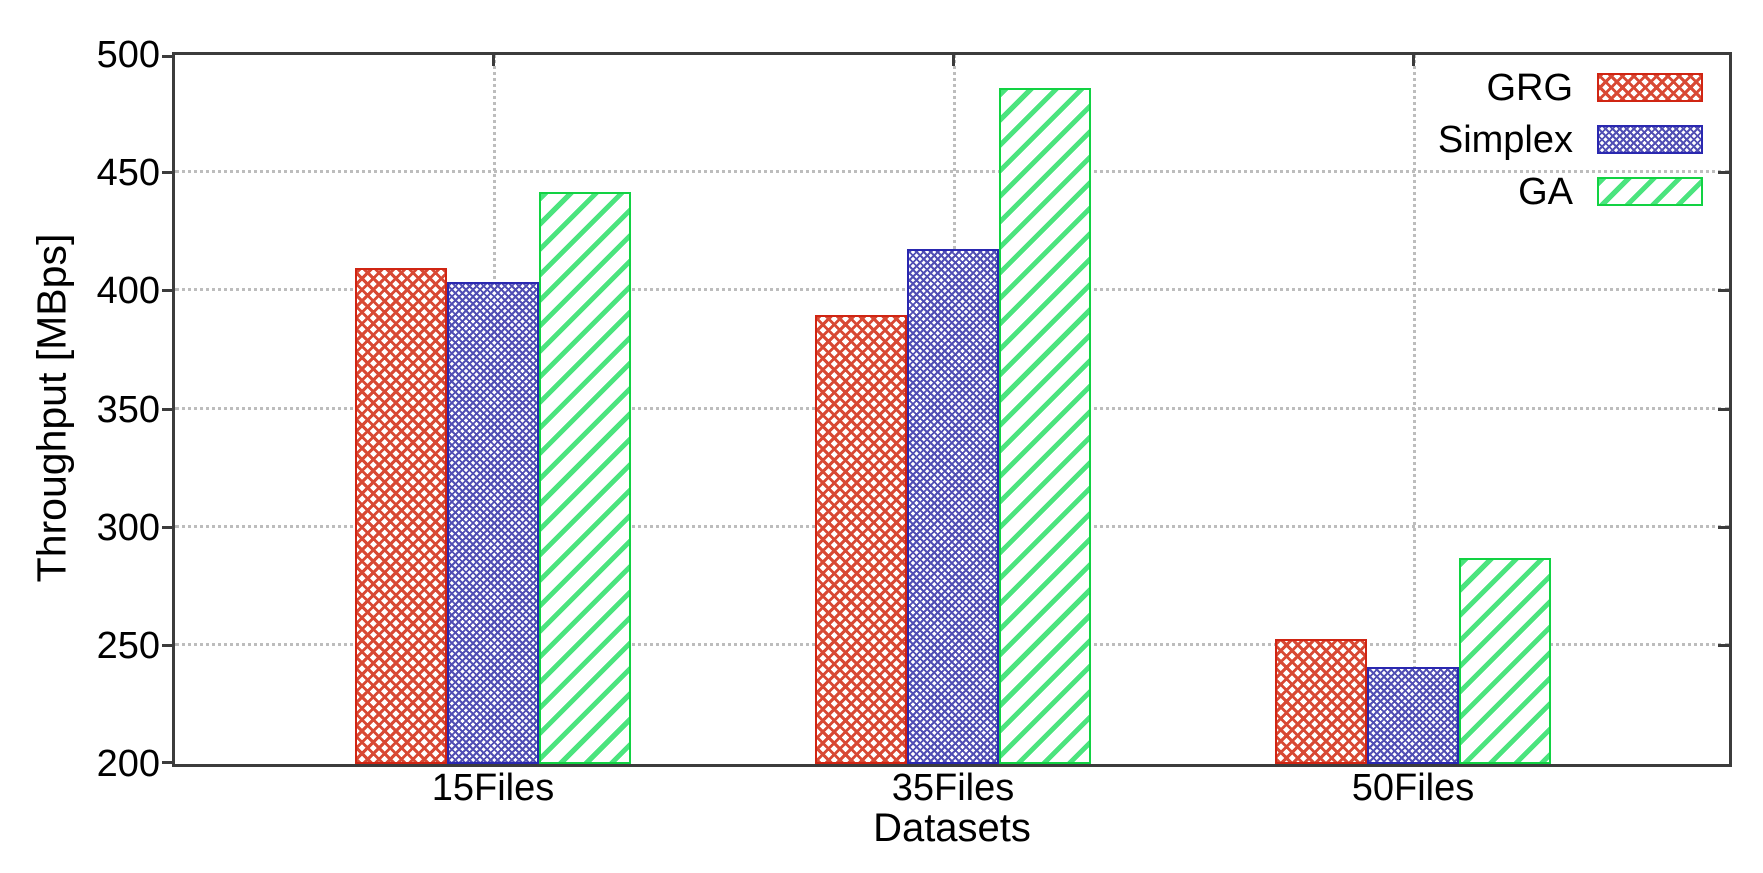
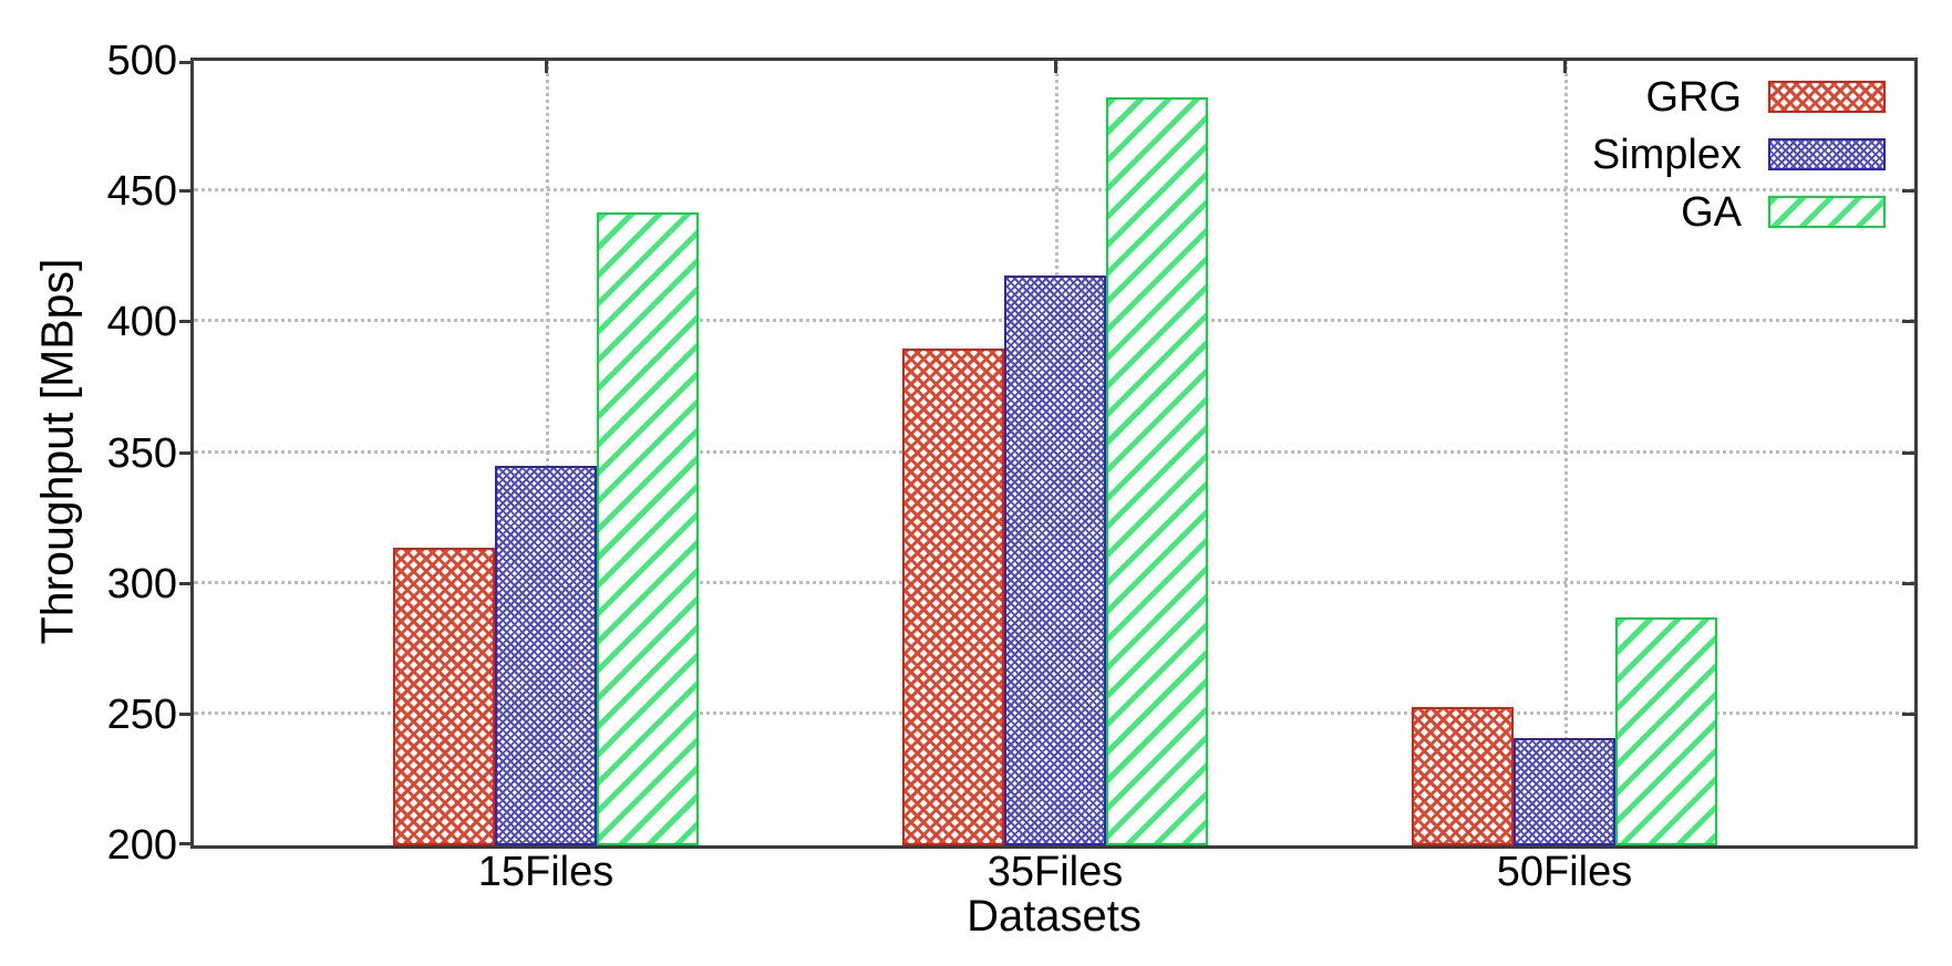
GRG/15Files: 410 -> 314
Simplex/15Files: 404 -> 345
